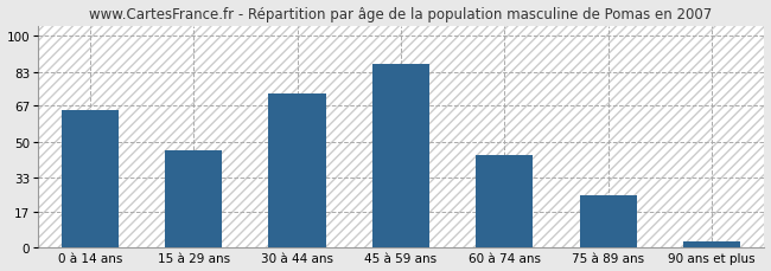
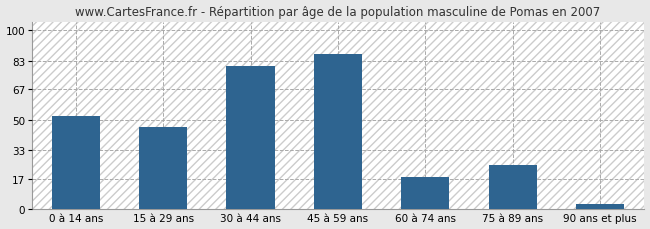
0 à 14 ans: 65 -> 52
30 à 44 ans: 73 -> 80
60 à 74 ans: 44 -> 18
